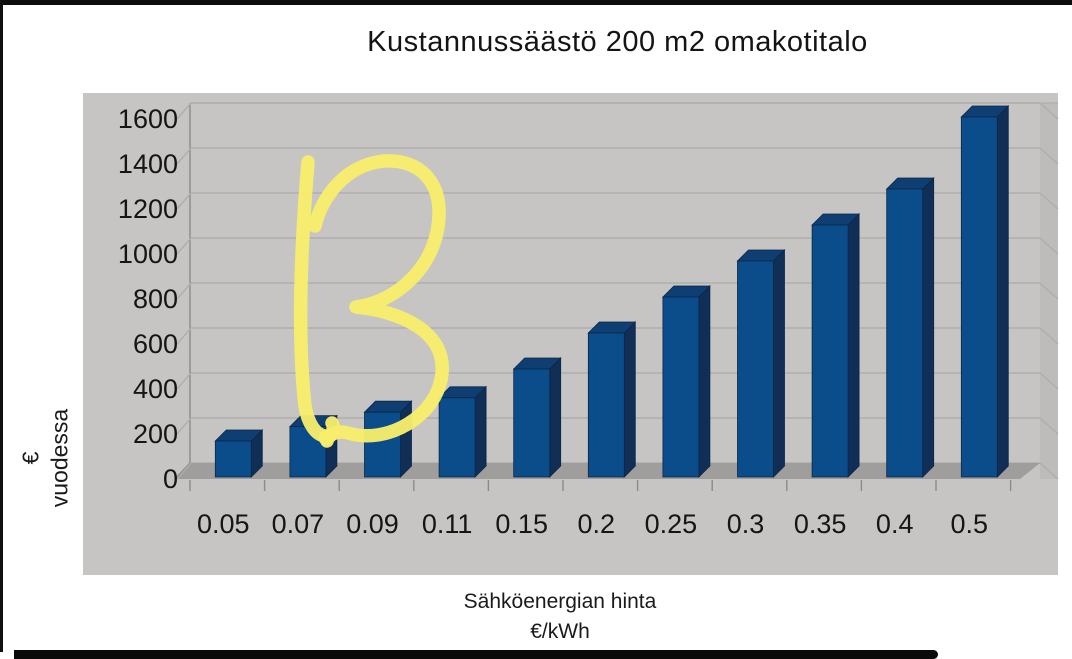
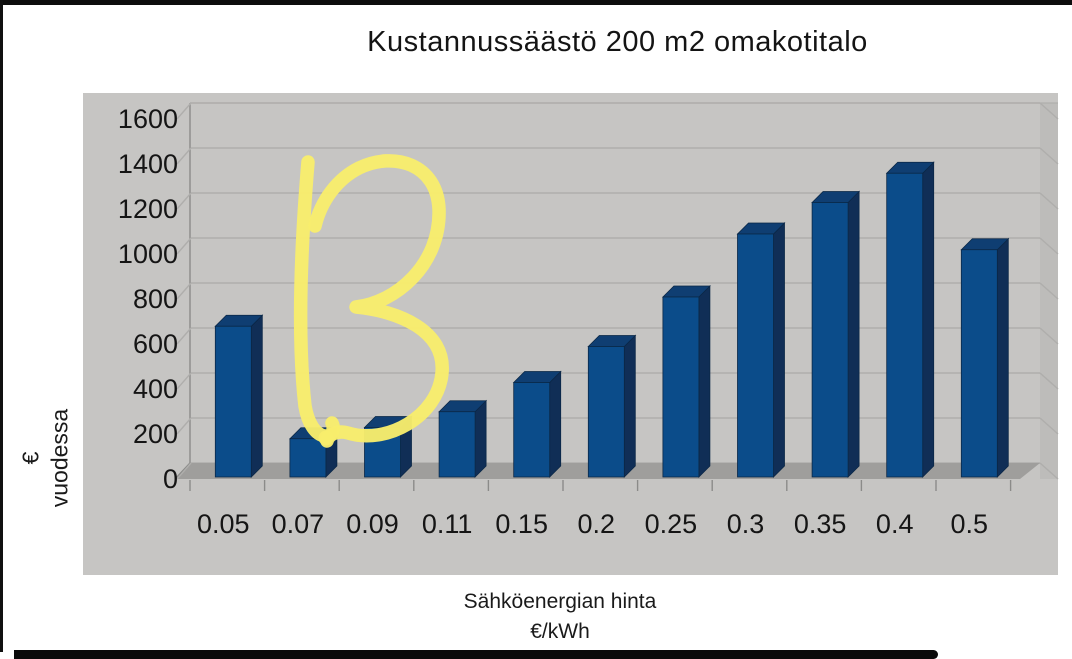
0.05: 160 -> 670
0.07: 220 -> 170
0.09: 290 -> 220
0.11: 350 -> 290
0.15: 480 -> 420
0.2: 640 -> 580
0.3: 960 -> 1080
0.35: 1120 -> 1220
0.4: 1280 -> 1350
0.5: 1600 -> 1010
